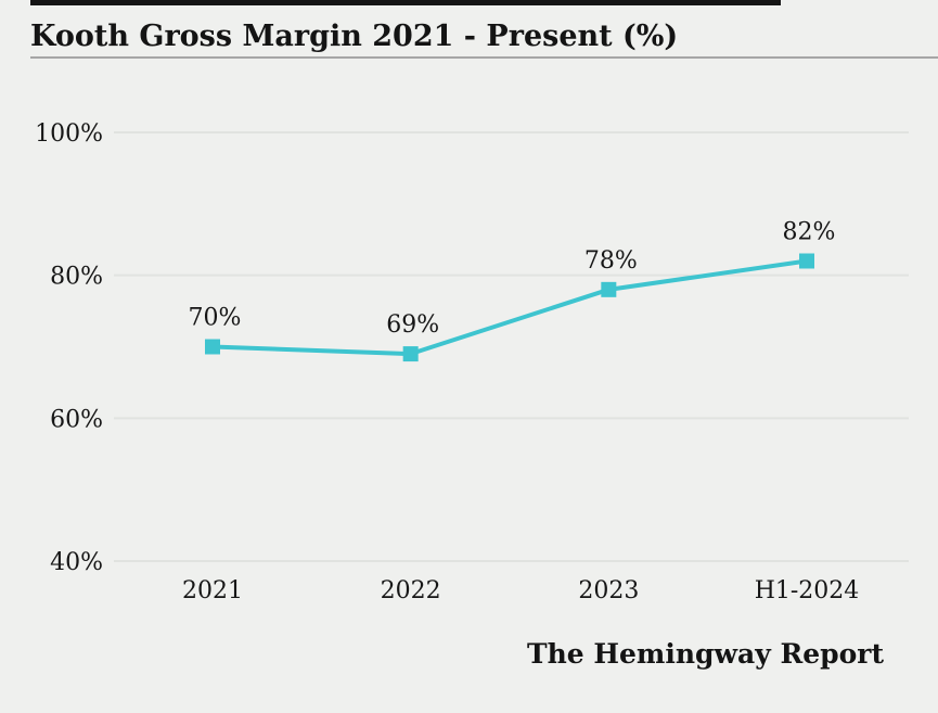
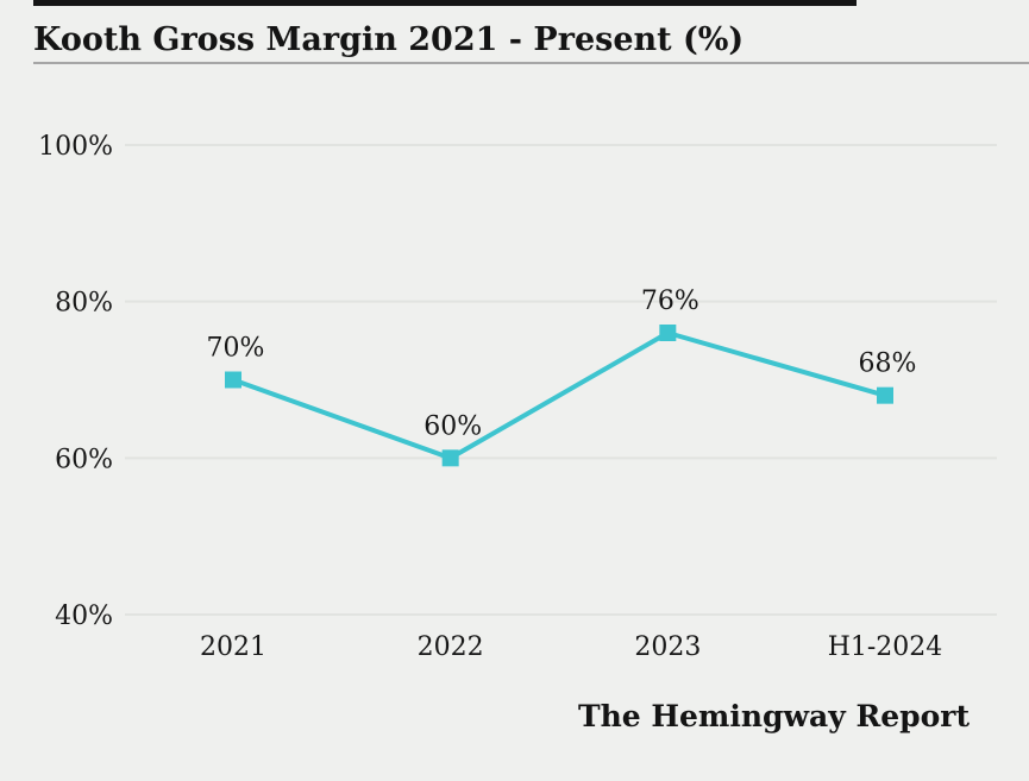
2022: 69% -> 60%
2023: 78% -> 76%
H1-2024: 82% -> 68%
